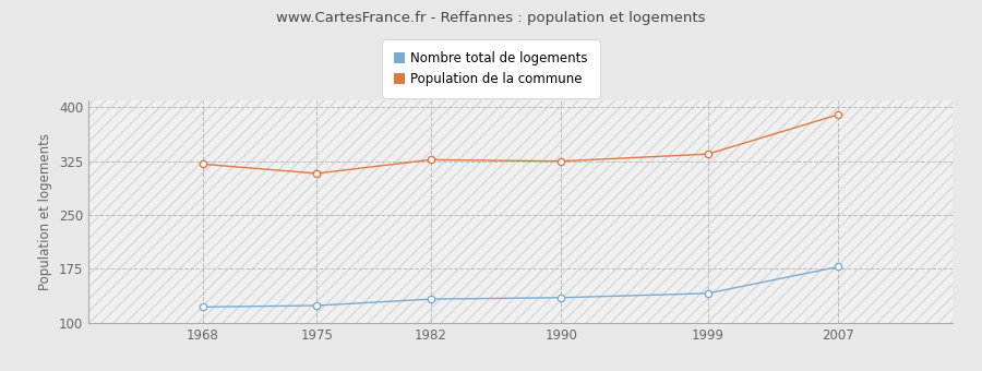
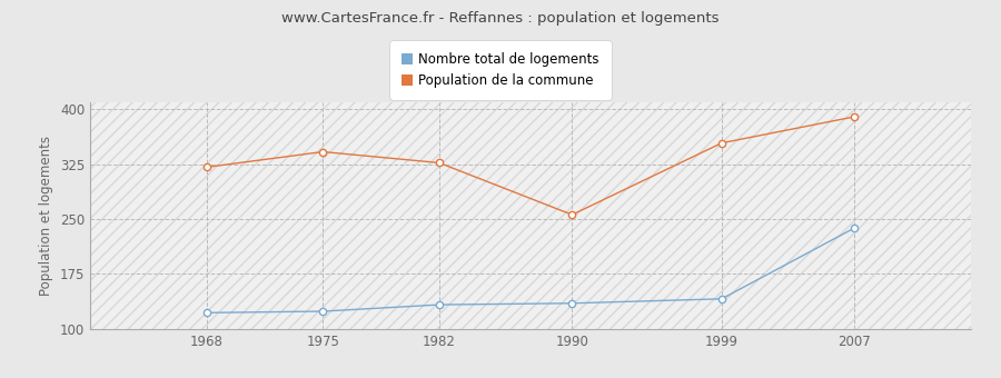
Population de la commune/1975: 308 -> 342
Population de la commune/1990: 325 -> 256
Population de la commune/1999: 335 -> 354
Nombre total de logements/2007: 178 -> 238
